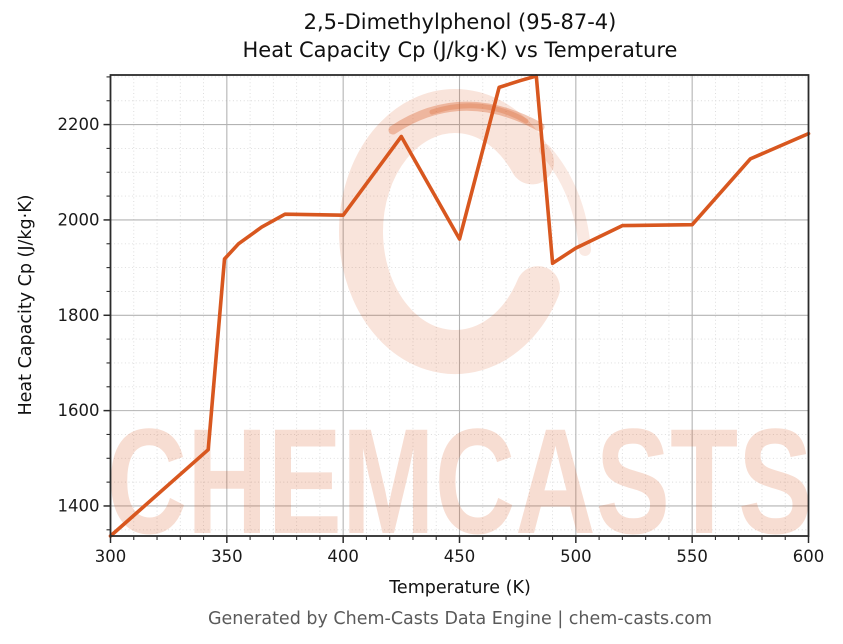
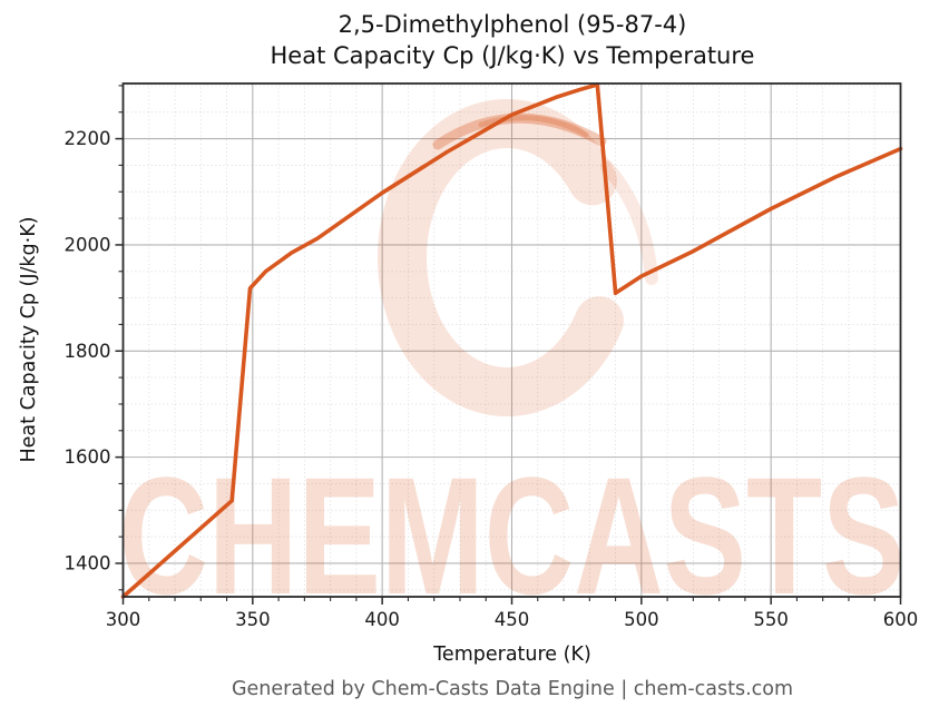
400: 2010 -> 2100
450: 1960 -> 2240
550: 1990 -> 2070
